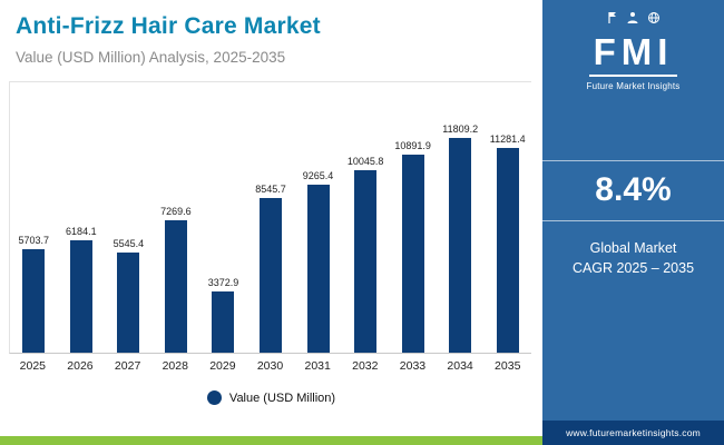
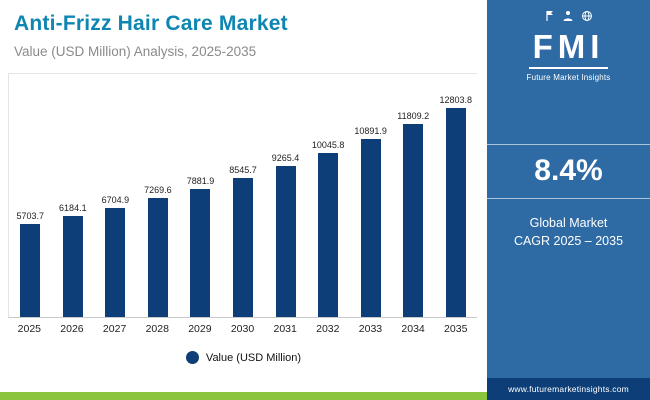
2027: 5545.4 -> 6704.9
2029: 3372.9 -> 7881.9
2035: 11281.4 -> 12803.8
